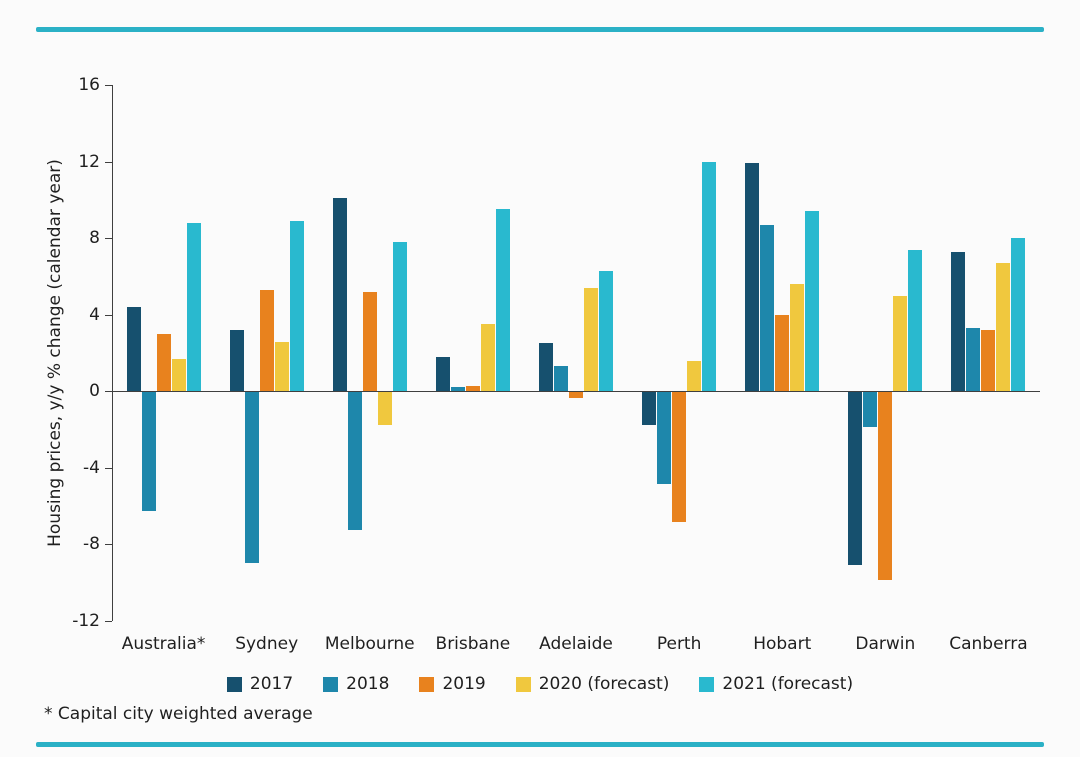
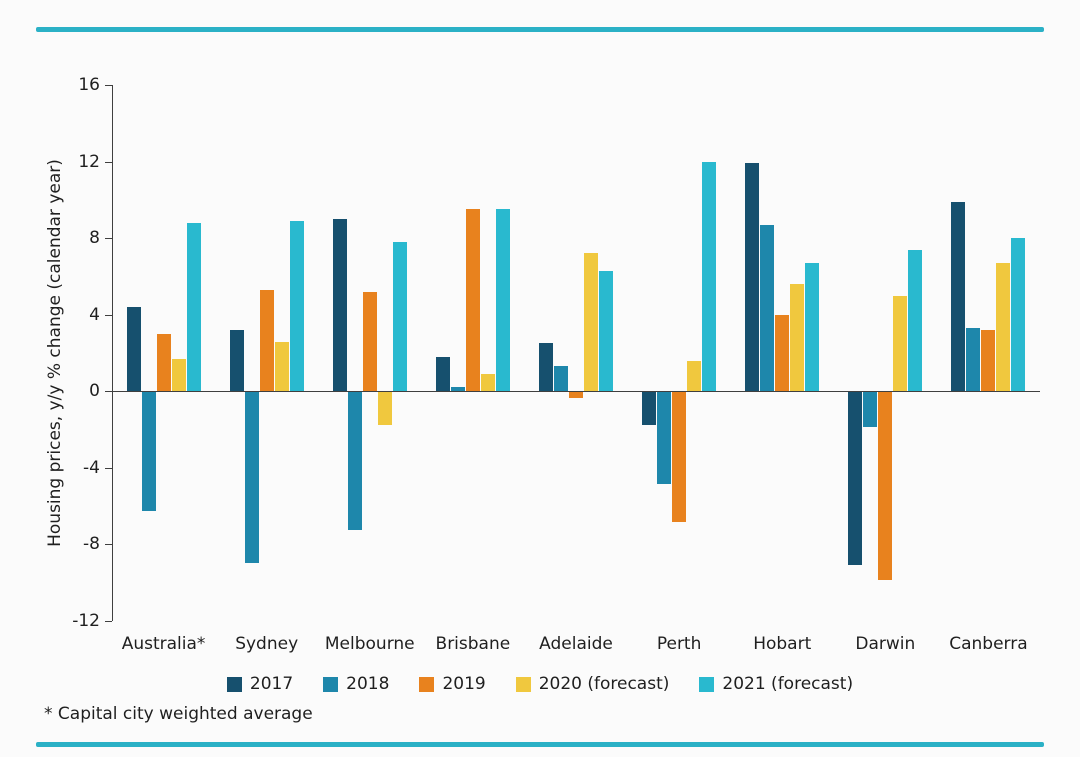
2017/Melbourne: 10.1 -> 9.0
2019/Brisbane: 0.3 -> 9.5
2020 (forecast)/Brisbane: 3.5 -> 0.9
2020 (forecast)/Adelaide: 5.4 -> 7.2
2021 (forecast)/Hobart: 9.4 -> 6.7
2017/Canberra: 7.3 -> 9.9
